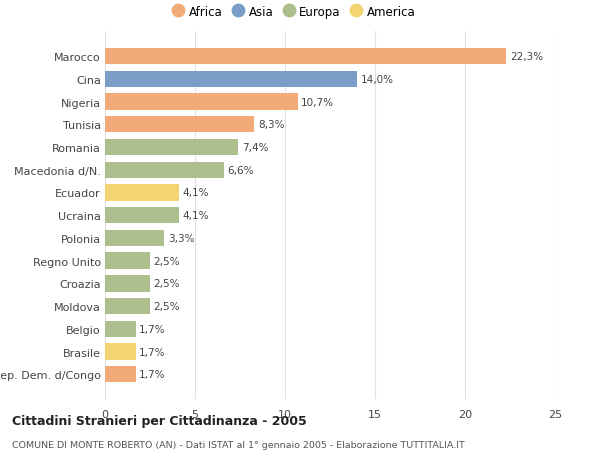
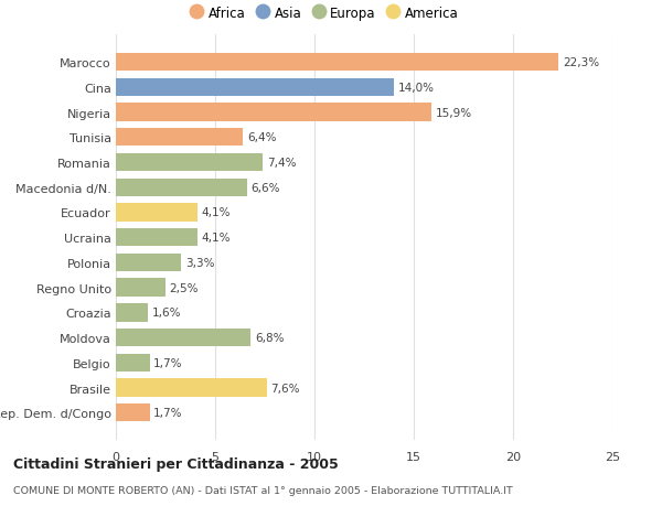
Nigeria: 10,7% -> 15,9%
Tunisia: 8,3% -> 6,4%
Croazia: 2,5% -> 1,6%
Moldova: 2,5% -> 6,8%
Brasile: 1,7% -> 7,6%
